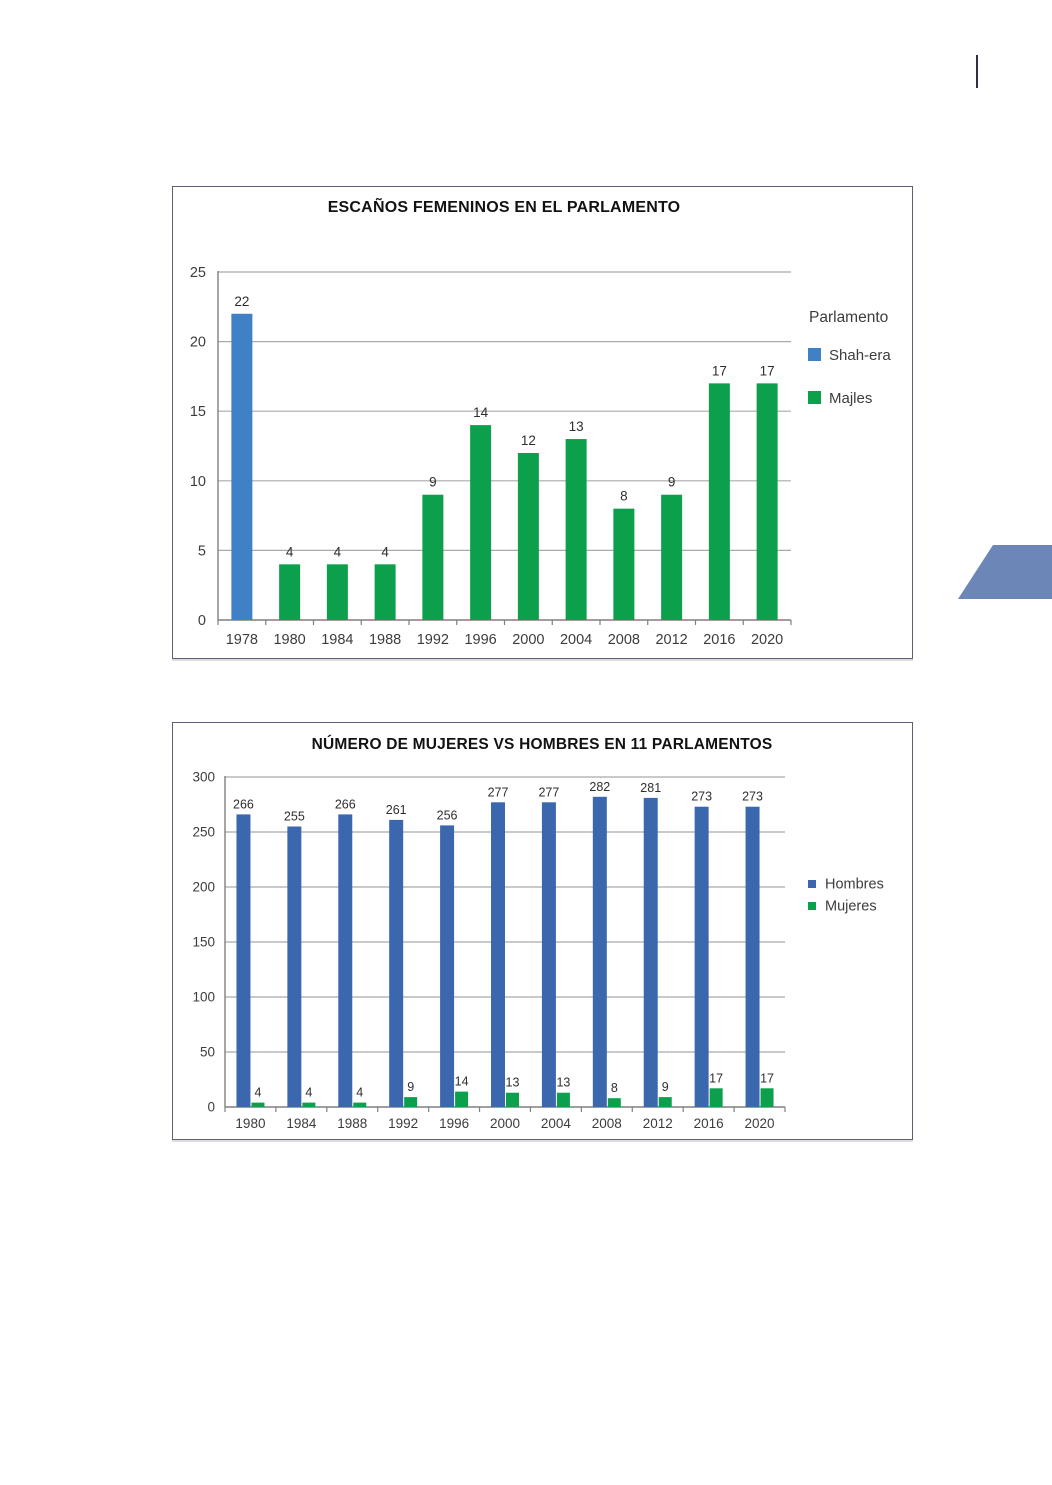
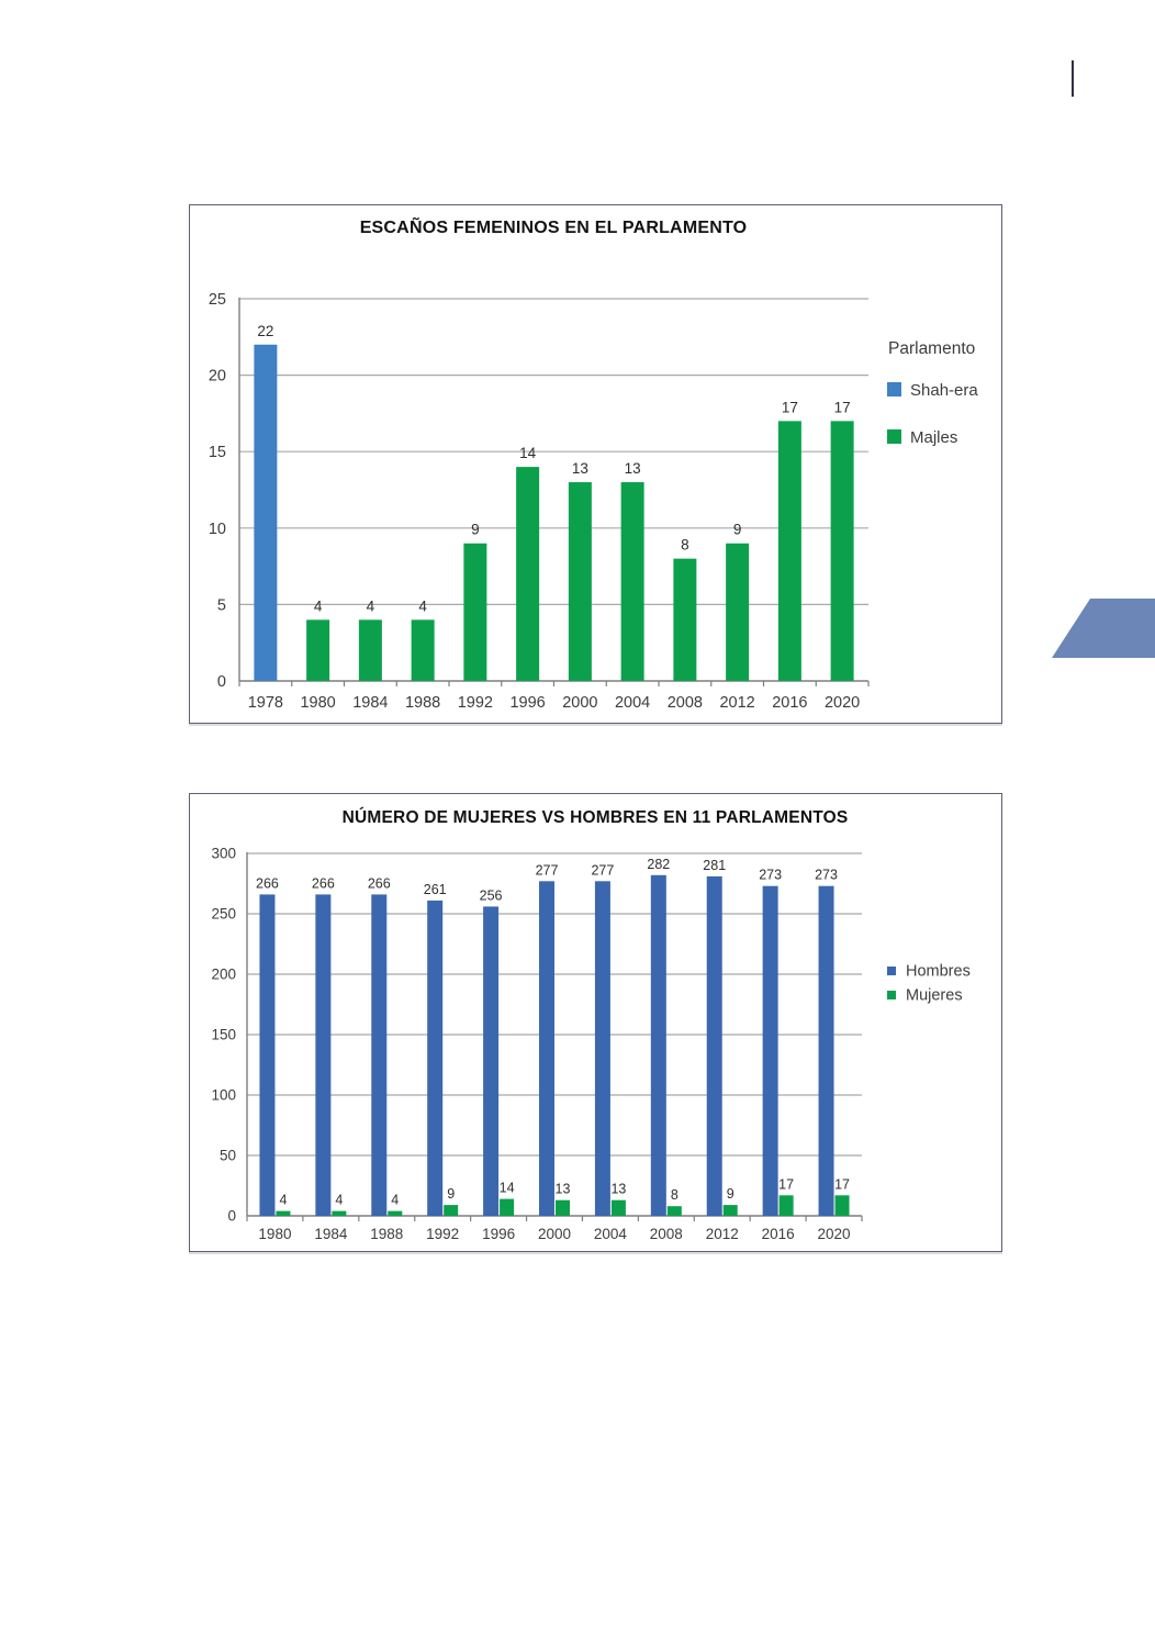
ESCAÑOS FEMENINOS EN EL PARLAMENTO/2000: 12 -> 13
NÚMERO DE MUJERES VS HOMBRES EN 11 PARLAMENTOS/Hombres/1984: 255 -> 266
